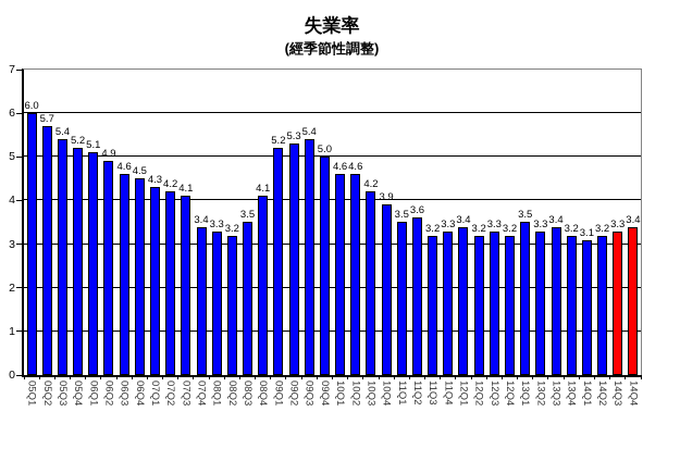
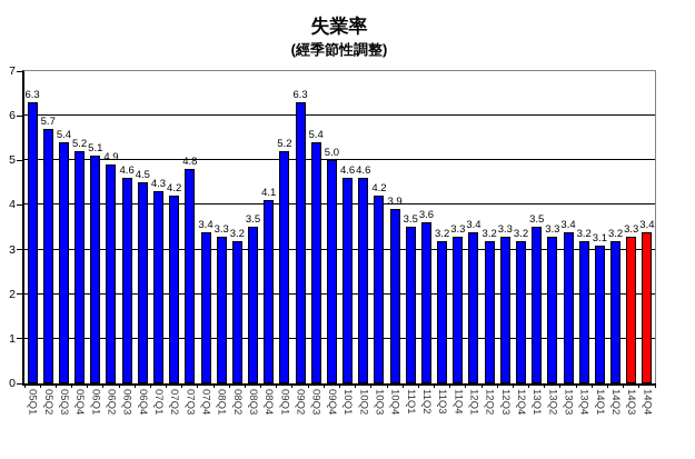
05Q1: 6.0 -> 6.3
07Q3: 4.1 -> 4.8
09Q2: 5.3 -> 6.3
